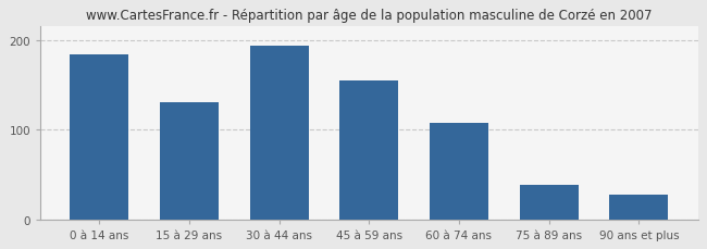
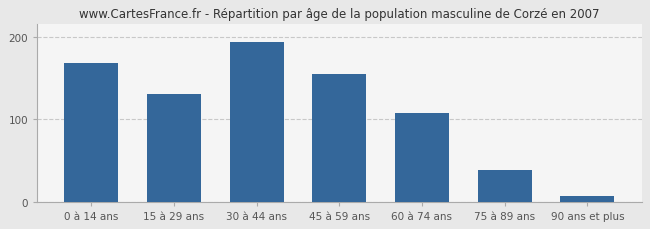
0 à 14 ans: 184 -> 168
90 ans et plus: 28 -> 7
